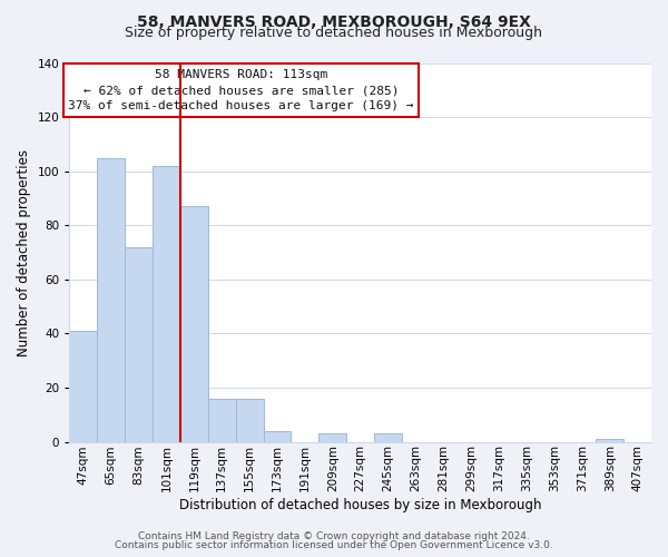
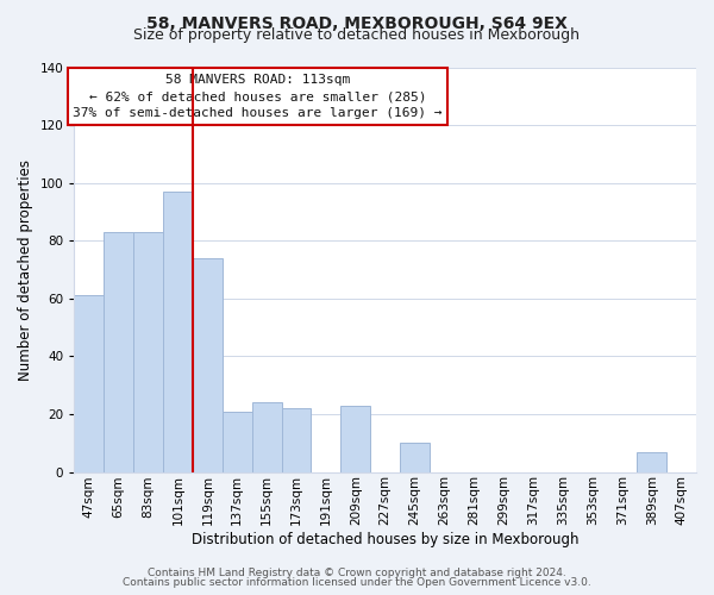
47sqm: 41 -> 61
65sqm: 105 -> 83
83sqm: 72 -> 83
101sqm: 102 -> 97
119sqm: 87 -> 74
137sqm: 16 -> 21
155sqm: 16 -> 24
173sqm: 4 -> 22
209sqm: 3 -> 23
245sqm: 3 -> 10
389sqm: 1 -> 7
